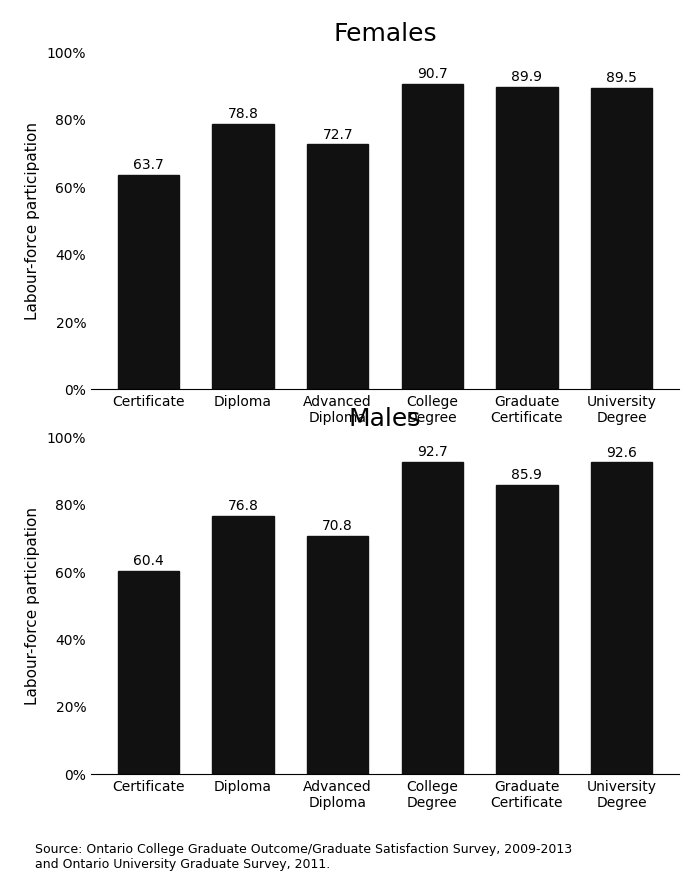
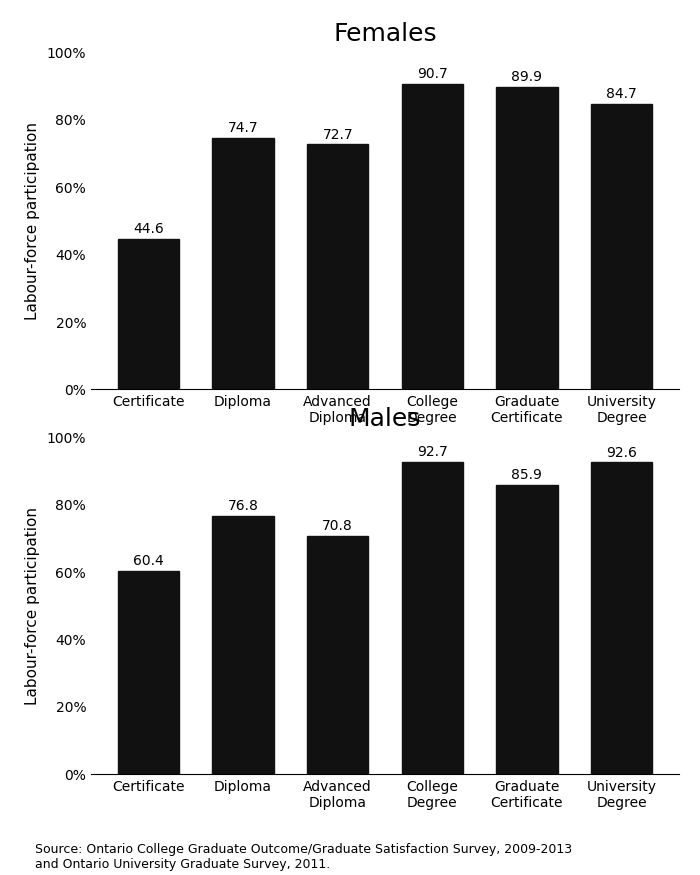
Females/Certificate: 63.7 -> 44.6
Females/Diploma: 78.8 -> 74.7
Females/University Degree: 89.5 -> 84.7
